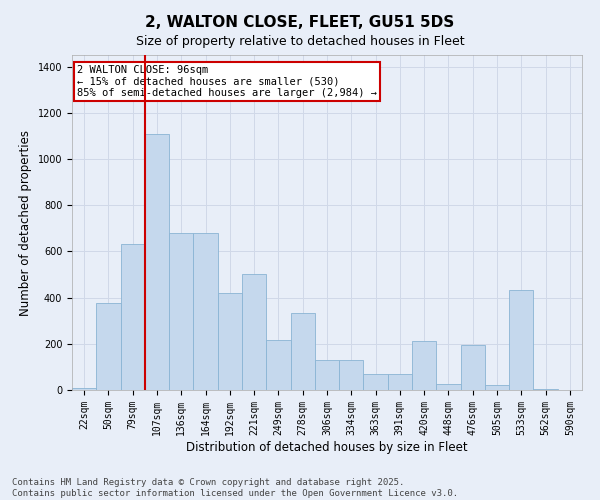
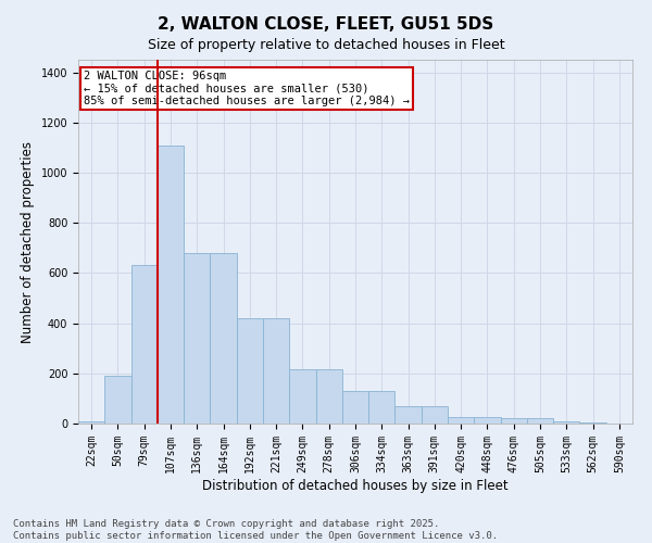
50sqm: 375 -> 190
221sqm: 500 -> 420
278sqm: 335 -> 215
420sqm: 210 -> 25
476sqm: 195 -> 20
533sqm: 435 -> 10
